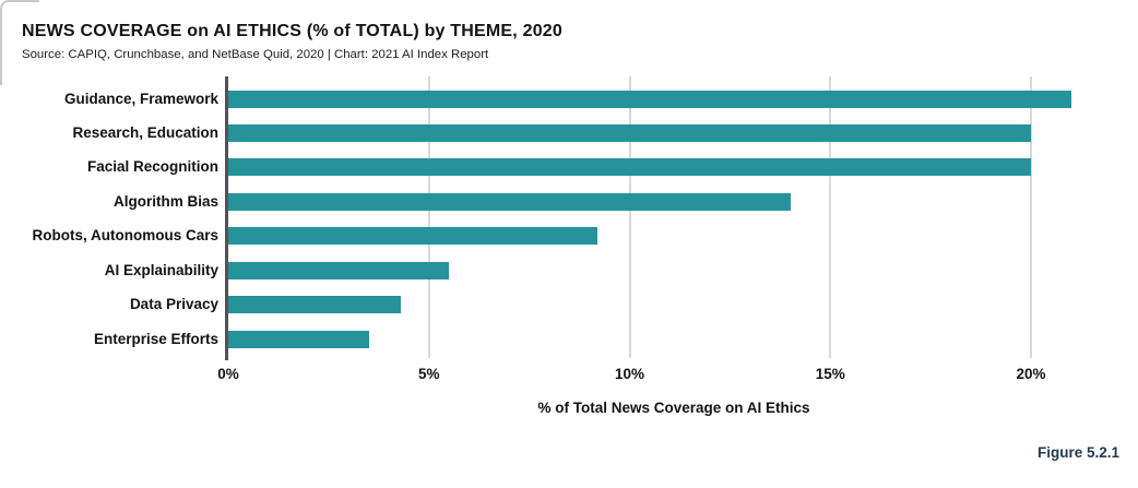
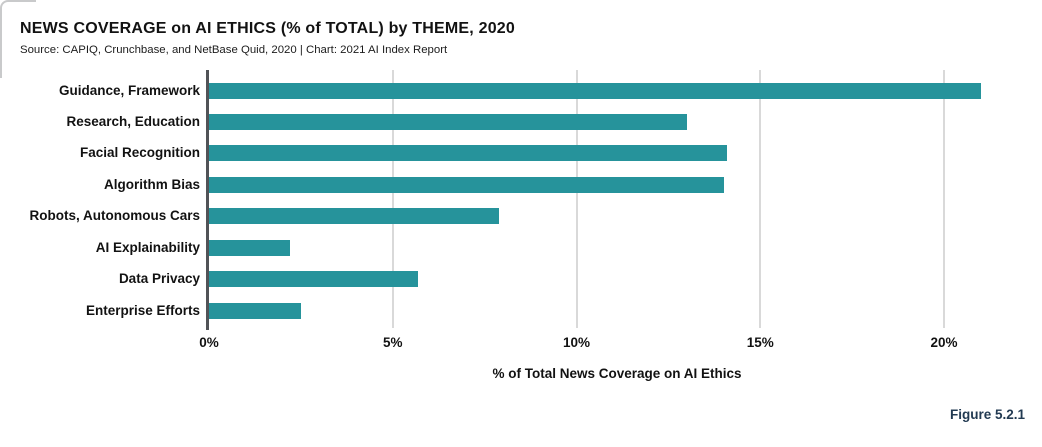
Research, Education: 20.0% -> 13.0%
Facial Recognition: 20.0% -> 14.1%
Robots, Autonomous Cars: 9.2% -> 7.9%
AI Explainability: 5.5% -> 2.2%
Data Privacy: 4.3% -> 5.7%
Enterprise Efforts: 3.5% -> 2.5%
